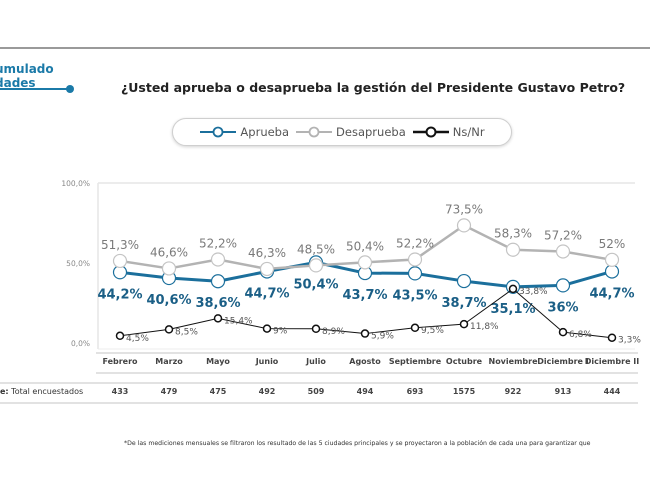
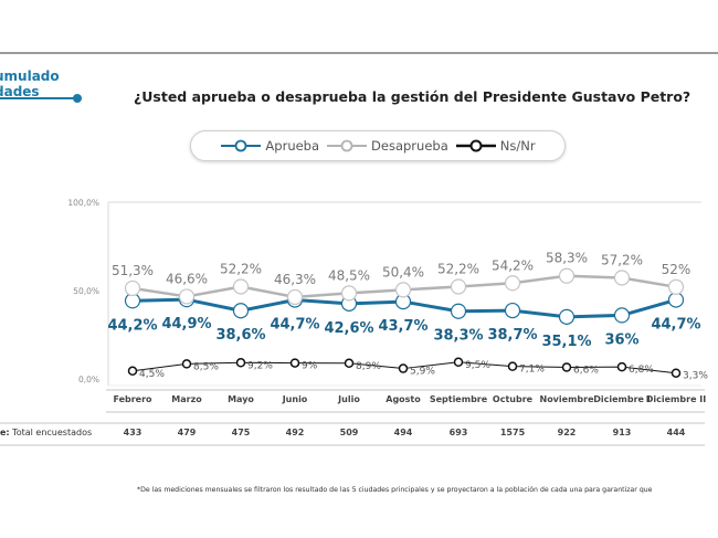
Aprueba/Marzo: 40,6% -> 44,9%
Ns/Nr/Mayo: 15,4% -> 9,2%
Aprueba/Julio: 50,4% -> 42,6%
Aprueba/Septiembre: 43,5% -> 38,3%
Desaprueba/Octubre: 73,5% -> 54,2%
Ns/Nr/Octubre: 11,8% -> 7,1%
Ns/Nr/Noviembre: 33,8% -> 6,6%
